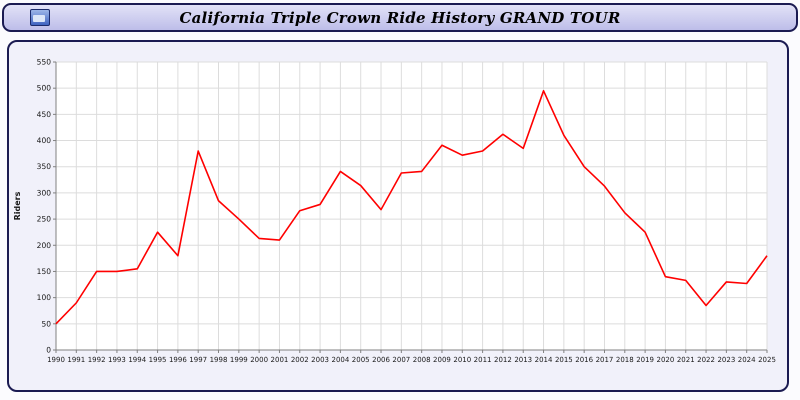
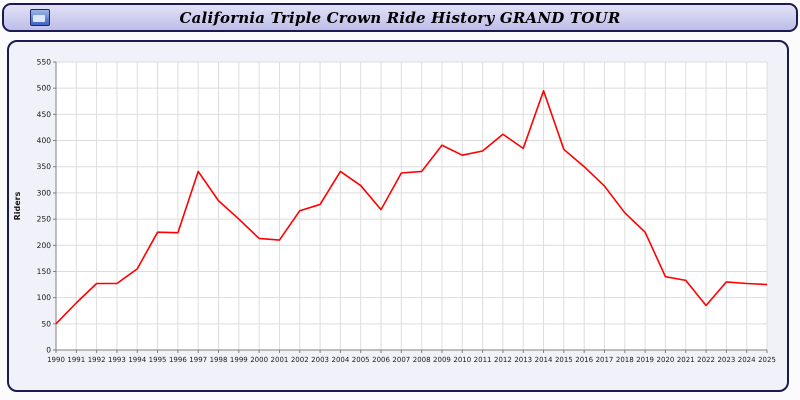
1992: 150 -> 130
1993: 150 -> 130
1996: 180 -> 220
1997: 380 -> 340
2015: 410 -> 380
2025: 180 -> 120
